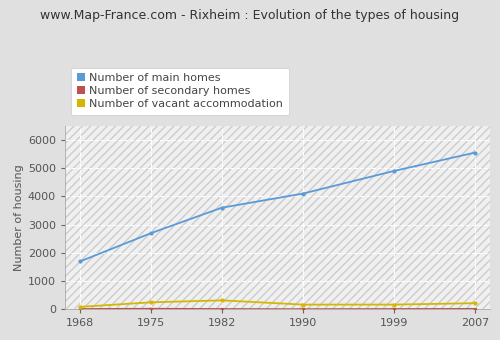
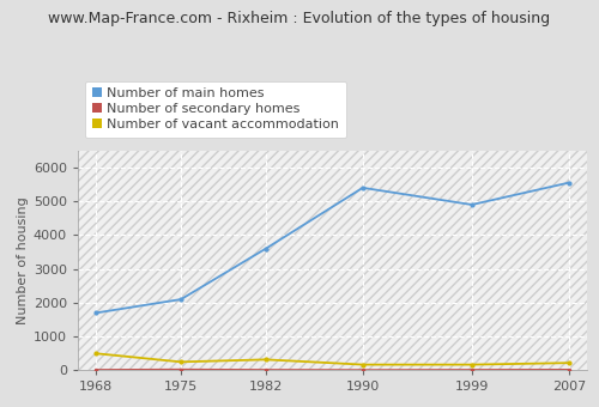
Number of vacant accommodation/1968: 90 -> 500
Number of main homes/1975: 2700 -> 2100
Number of main homes/1990: 4100 -> 5400
